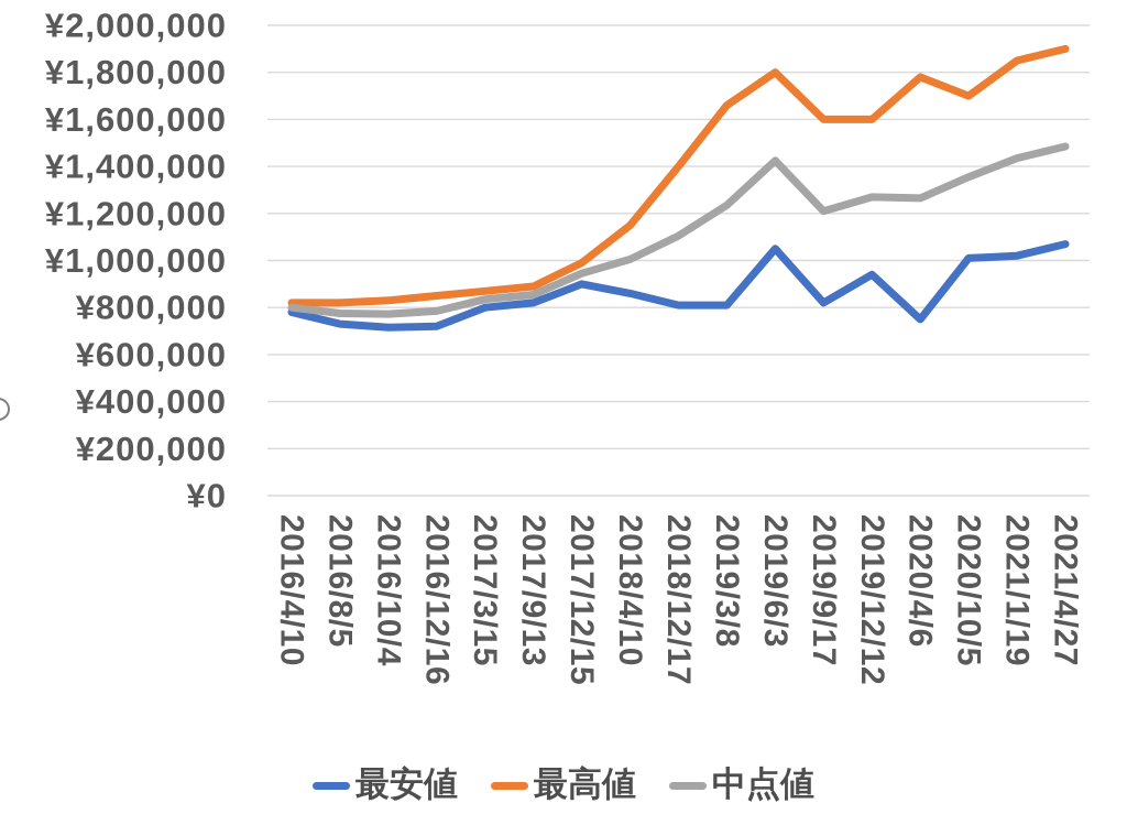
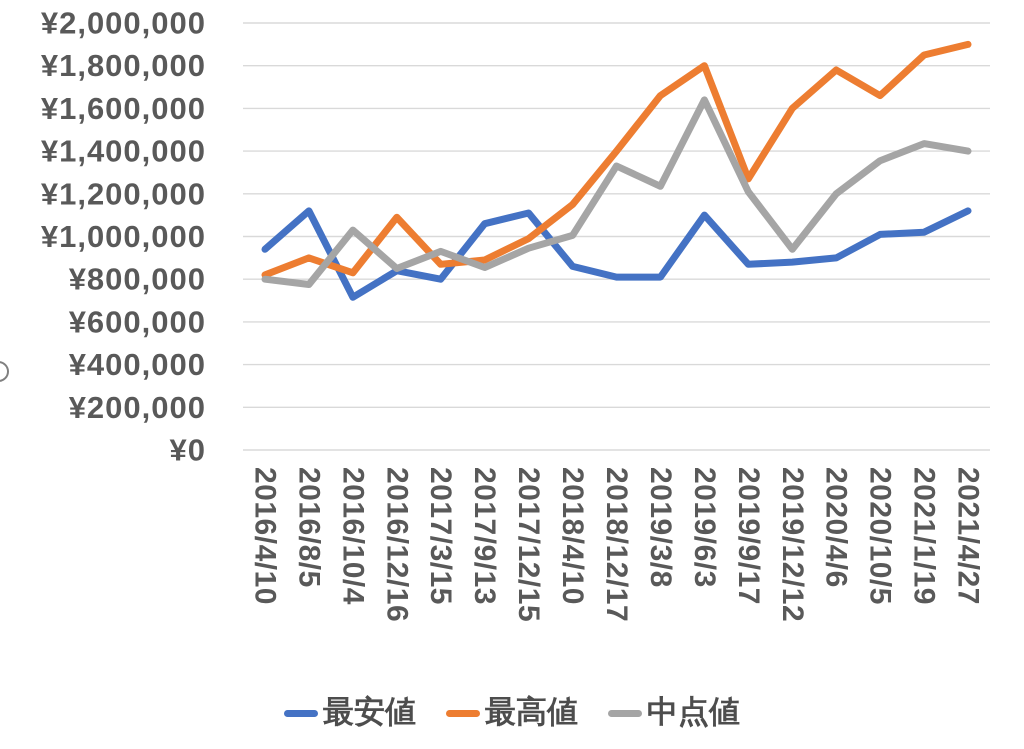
最安値/2016/4/10: ¥780000 -> ¥940000
最安値/2016/8/5: ¥730000 -> ¥1120000
最高値/2016/8/5: ¥820000 -> ¥900000
中点値/2016/10/4: ¥770000 -> ¥1030000
最安値/2016/12/16: ¥720000 -> ¥840000
最高値/2016/12/16: ¥850000 -> ¥1090000
中点値/2016/12/16: ¥780000 -> ¥850000
中点値/2017/3/15: ¥840000 -> ¥930000
最安値/2017/9/13: ¥820000 -> ¥1060000
最安値/2017/12/15: ¥900000 -> ¥1110000
中点値/2018/12/17: ¥1100000 -> ¥1330000
最安値/2019/6/3: ¥1050000 -> ¥1100000
中点値/2019/6/3: ¥1420000 -> ¥1640000
最安値/2019/9/17: ¥820000 -> ¥870000
最高値/2019/9/17: ¥1600000 -> ¥1270000
最安値/2019/12/12: ¥940000 -> ¥880000
中点値/2019/12/12: ¥1270000 -> ¥940000
最安値/2020/4/6: ¥750000 -> ¥900000
中点値/2020/4/6: ¥1260000 -> ¥1200000
最高値/2020/10/5: ¥1700000 -> ¥1660000
最安値/2021/4/27: ¥1070000 -> ¥1120000
中点値/2021/4/27: ¥1480000 -> ¥1400000
